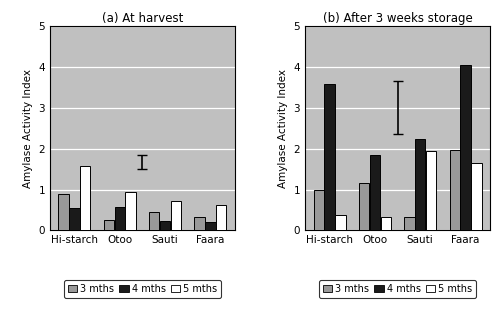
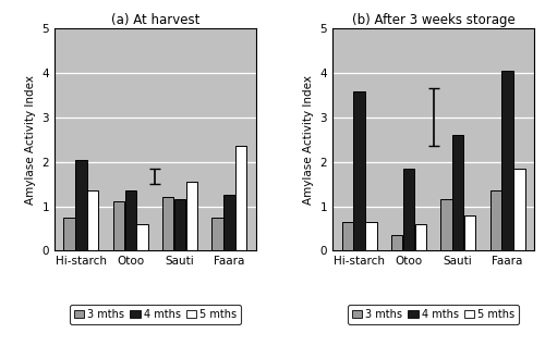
(a) At harvest/3 mths/Hi-starch: 0.90 -> 0.75
(a) At harvest/4 mths/Hi-starch: 0.55 -> 2.05
(a) At harvest/5 mths/Hi-starch: 1.58 -> 1.35
(a) At harvest/3 mths/Otoo: 0.25 -> 1.10
(a) At harvest/4 mths/Otoo: 0.58 -> 1.35
(a) At harvest/5 mths/Otoo: 0.93 -> 0.60
(a) At harvest/3 mths/Sauti: 0.45 -> 1.20
(a) At harvest/4 mths/Sauti: 0.22 -> 1.15
(a) At harvest/5 mths/Sauti: 0.73 -> 1.55
(a) At harvest/3 mths/Faara: 0.32 -> 0.75
(a) At harvest/4 mths/Faara: 0.20 -> 1.25
(a) At harvest/5 mths/Faara: 0.62 -> 2.35
(b) After 3 weeks storage/3 mths/Hi-starch: 1.00 -> 0.65
(b) After 3 weeks storage/5 mths/Hi-starch: 0.38 -> 0.65
(b) After 3 weeks storage/3 mths/Otoo: 1.15 -> 0.35
(b) After 3 weeks storage/5 mths/Otoo: 0.33 -> 0.60
(b) After 3 weeks storage/3 mths/Sauti: 0.32 -> 1.15
(b) After 3 weeks storage/4 mths/Sauti: 2.25 -> 2.60
(b) After 3 weeks storage/5 mths/Sauti: 1.95 -> 0.80
(b) After 3 weeks storage/3 mths/Faara: 1.97 -> 1.35
(b) After 3 weeks storage/5 mths/Faara: 1.65 -> 1.85
